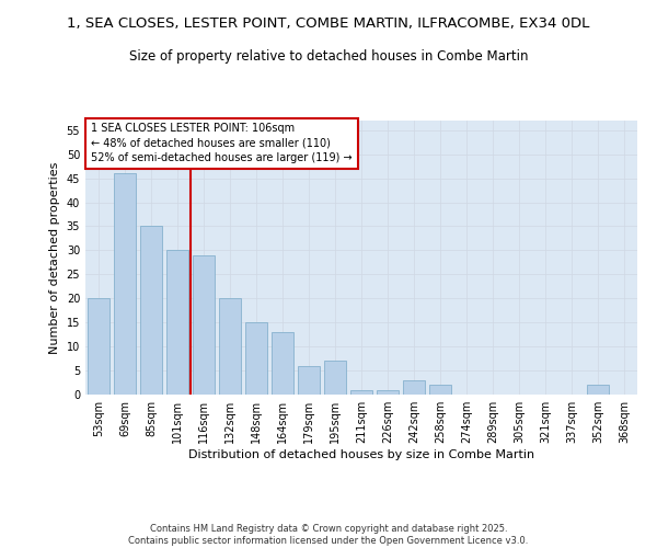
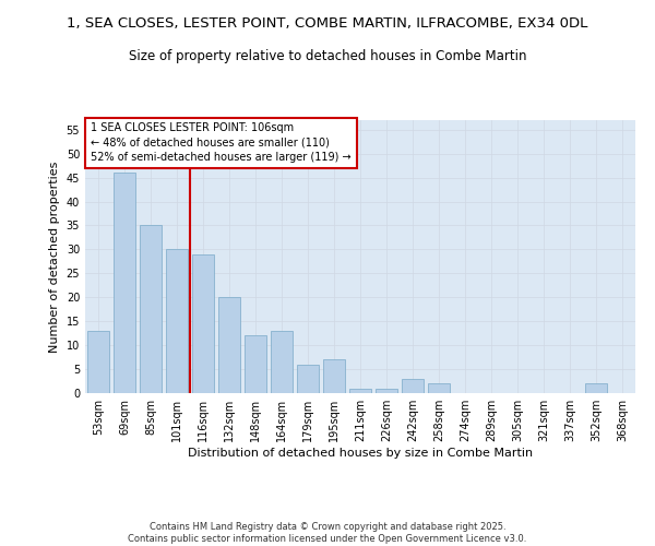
53sqm: 20 -> 13
148sqm: 15 -> 12
